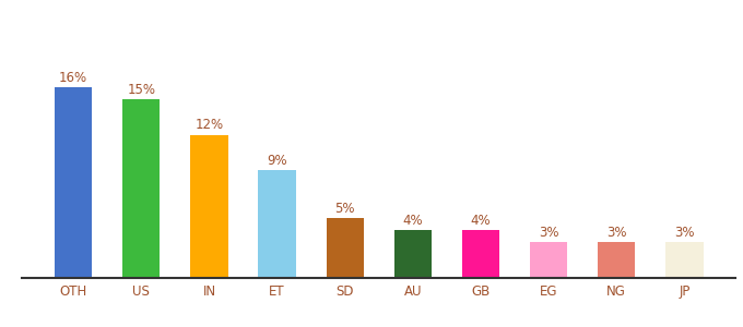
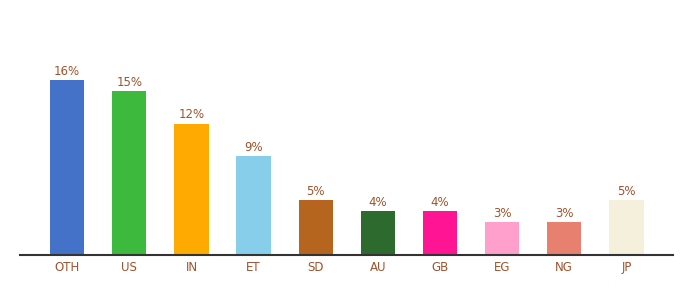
JP: 3% -> 5%
